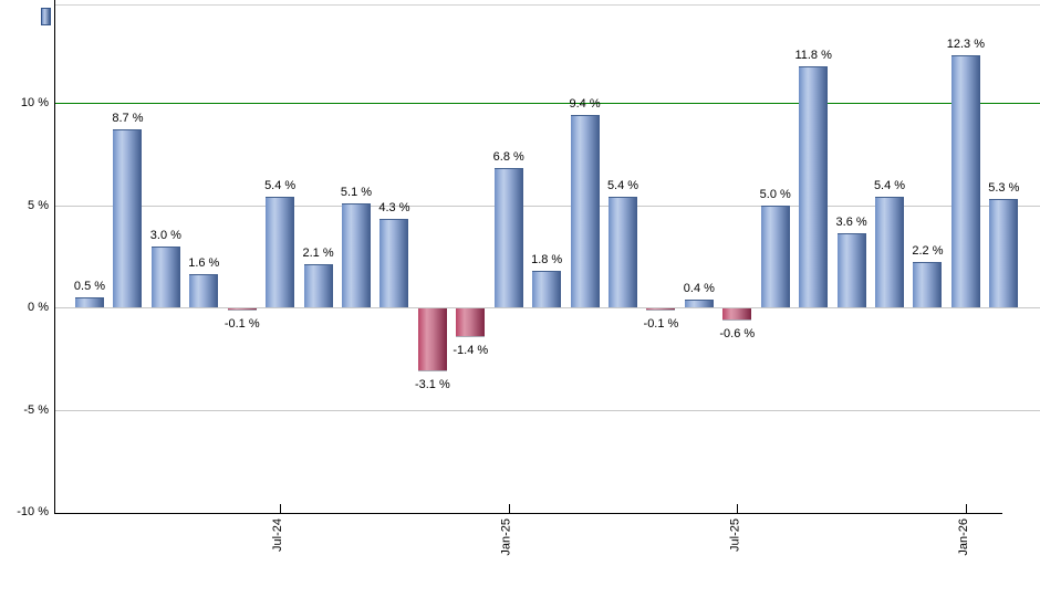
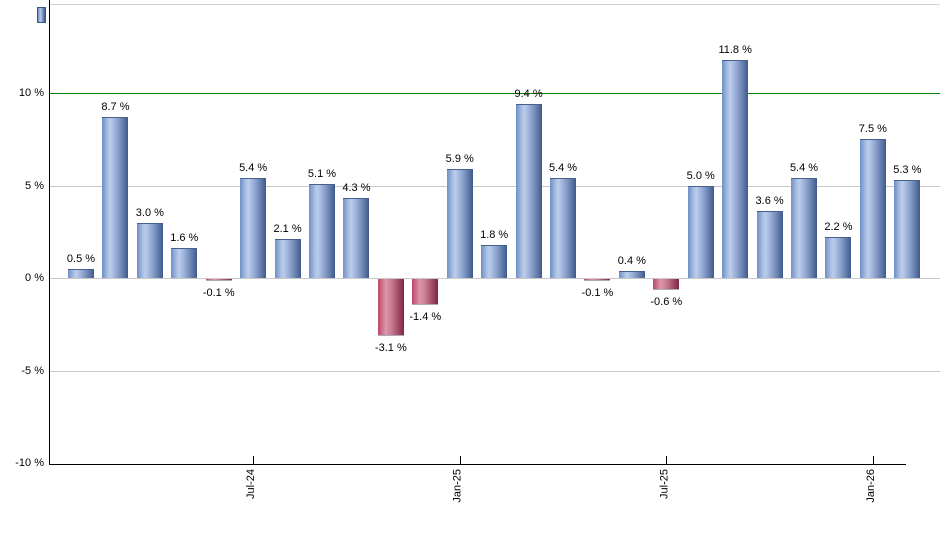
Jan-25: 6.8 -> 5.9
Jan-26: 12.3 -> 7.5
